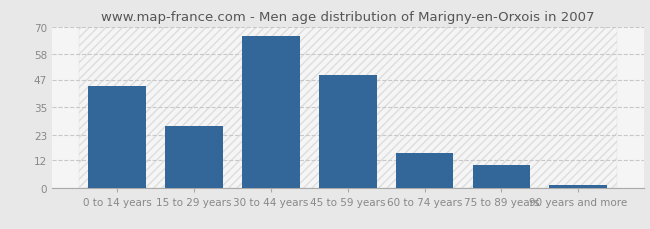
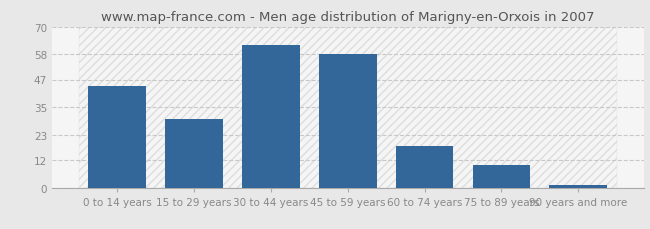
15 to 29 years: 27 -> 30
30 to 44 years: 66 -> 62
45 to 59 years: 49 -> 58
60 to 74 years: 15 -> 18
